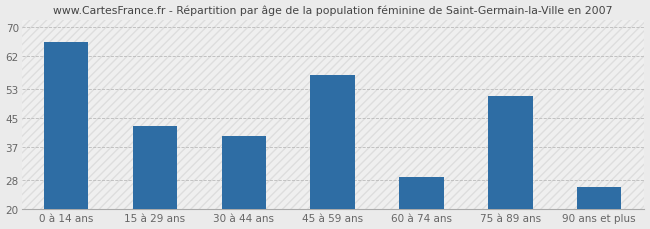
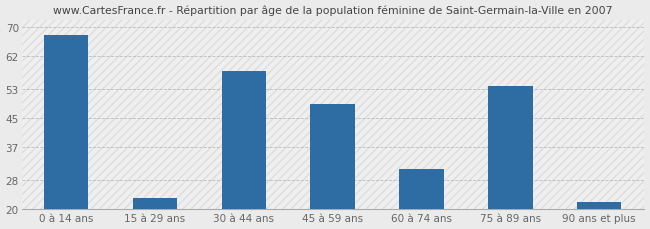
0 à 14 ans: 66 -> 68
15 à 29 ans: 43 -> 23
30 à 44 ans: 40 -> 58
45 à 59 ans: 57 -> 49
60 à 74 ans: 29 -> 31
75 à 89 ans: 51 -> 54
90 ans et plus: 26 -> 22
